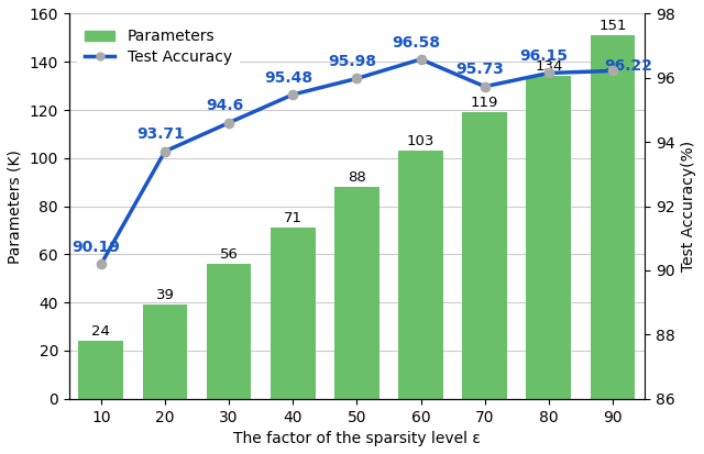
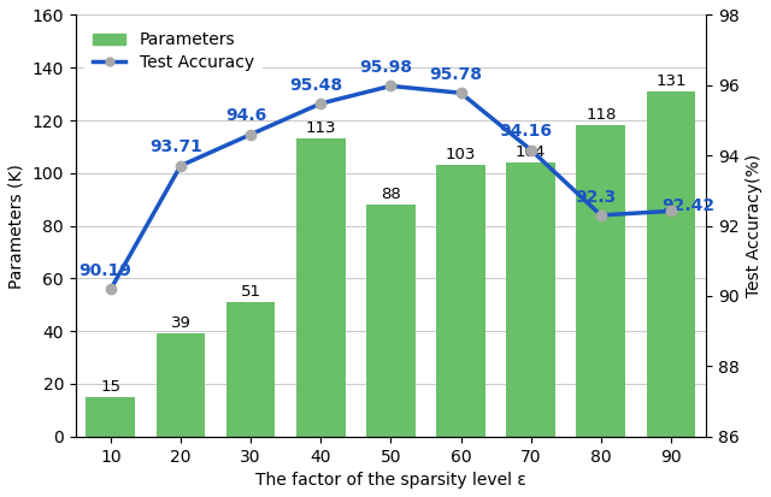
Parameters/10: 24 -> 15
Parameters/30: 56 -> 51
Parameters/40: 71 -> 113
Test Accuracy/60: 96.58 -> 95.78
Parameters/70: 119 -> 104
Test Accuracy/70: 95.73 -> 94.16
Parameters/80: 134 -> 118
Test Accuracy/80: 96.15 -> 92.30
Parameters/90: 151 -> 131
Test Accuracy/90: 96.22 -> 92.42
